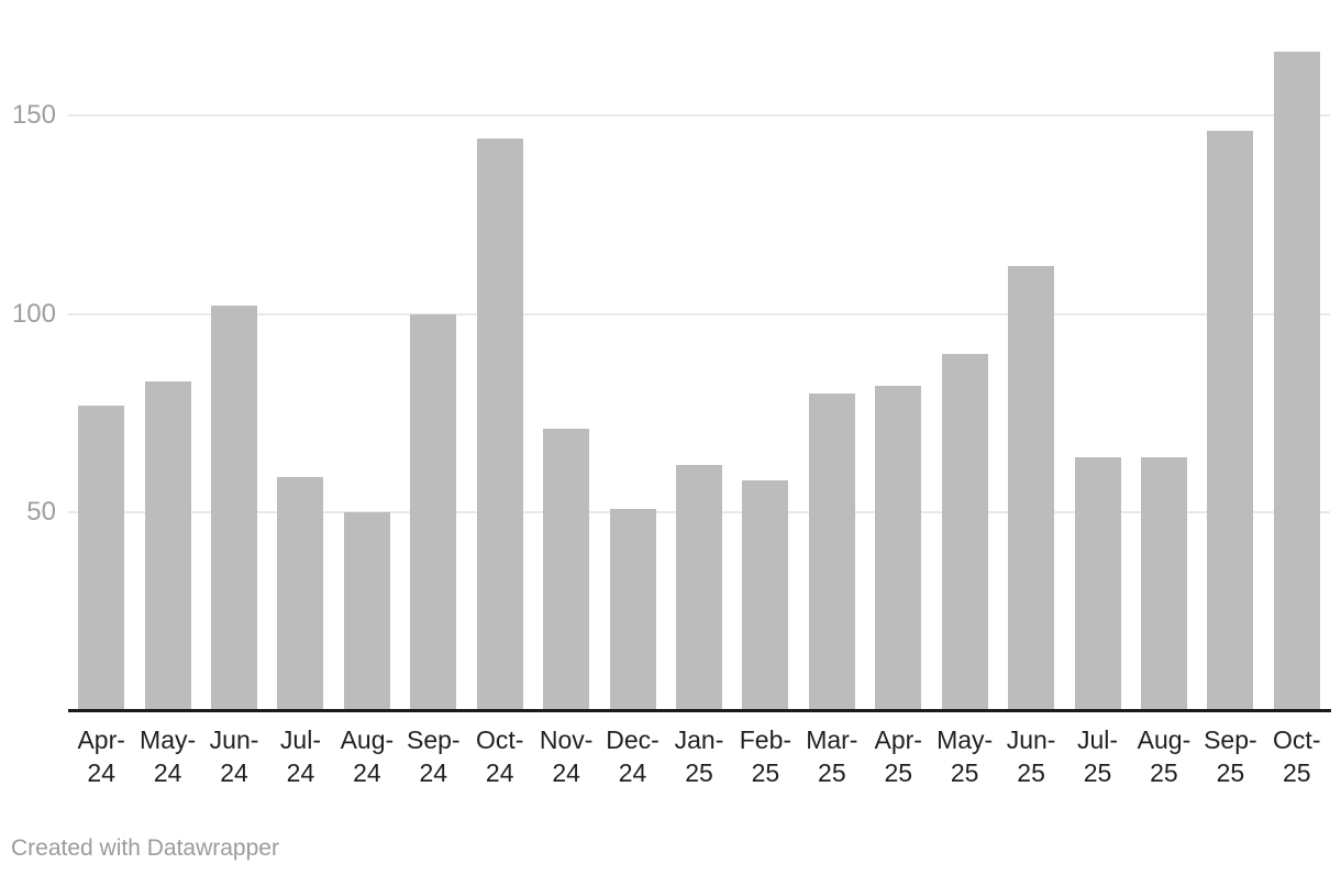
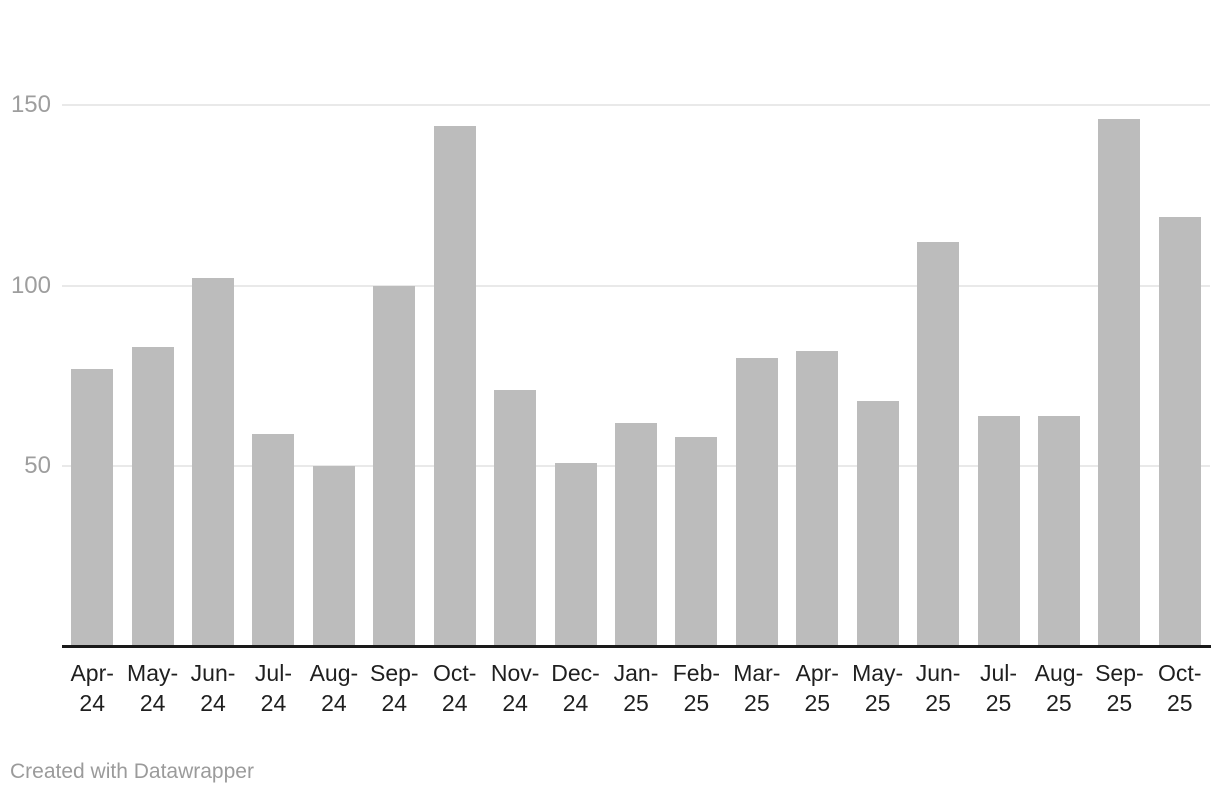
May-25: 90 -> 68
Oct-25: 166 -> 119
